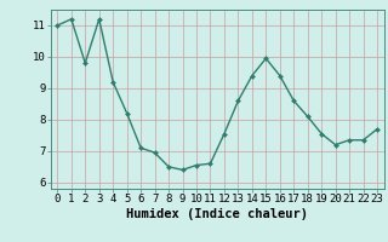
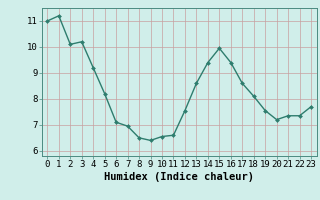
2: 9.80 -> 10.10
3: 11.20 -> 10.20
